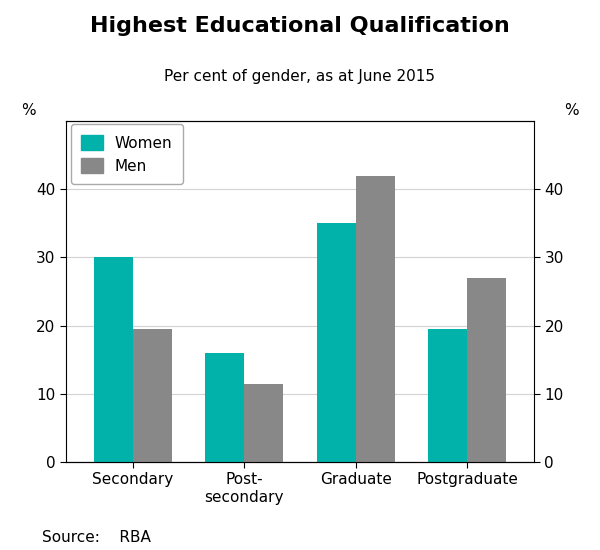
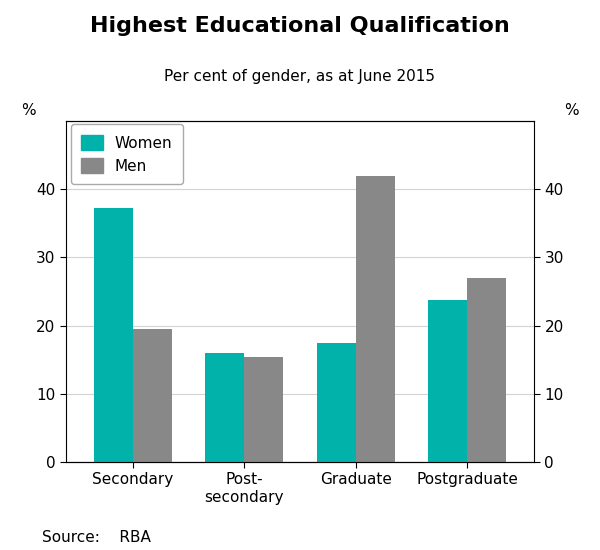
Women/Secondary: 30.0 -> 37.2
Men/Post- secondary: 11.5 -> 15.4
Women/Graduate: 35.0 -> 17.4
Women/Postgraduate: 19.5 -> 23.8
